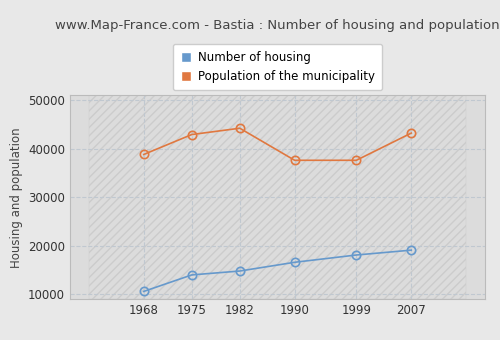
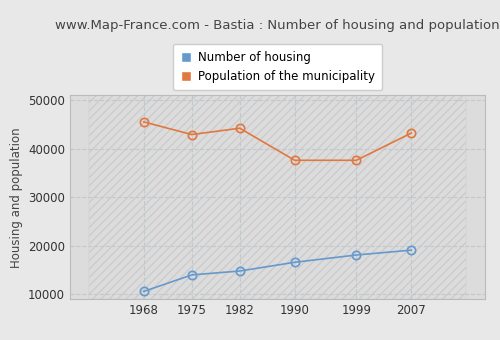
Population of the municipality/1968: 38800 -> 45500
